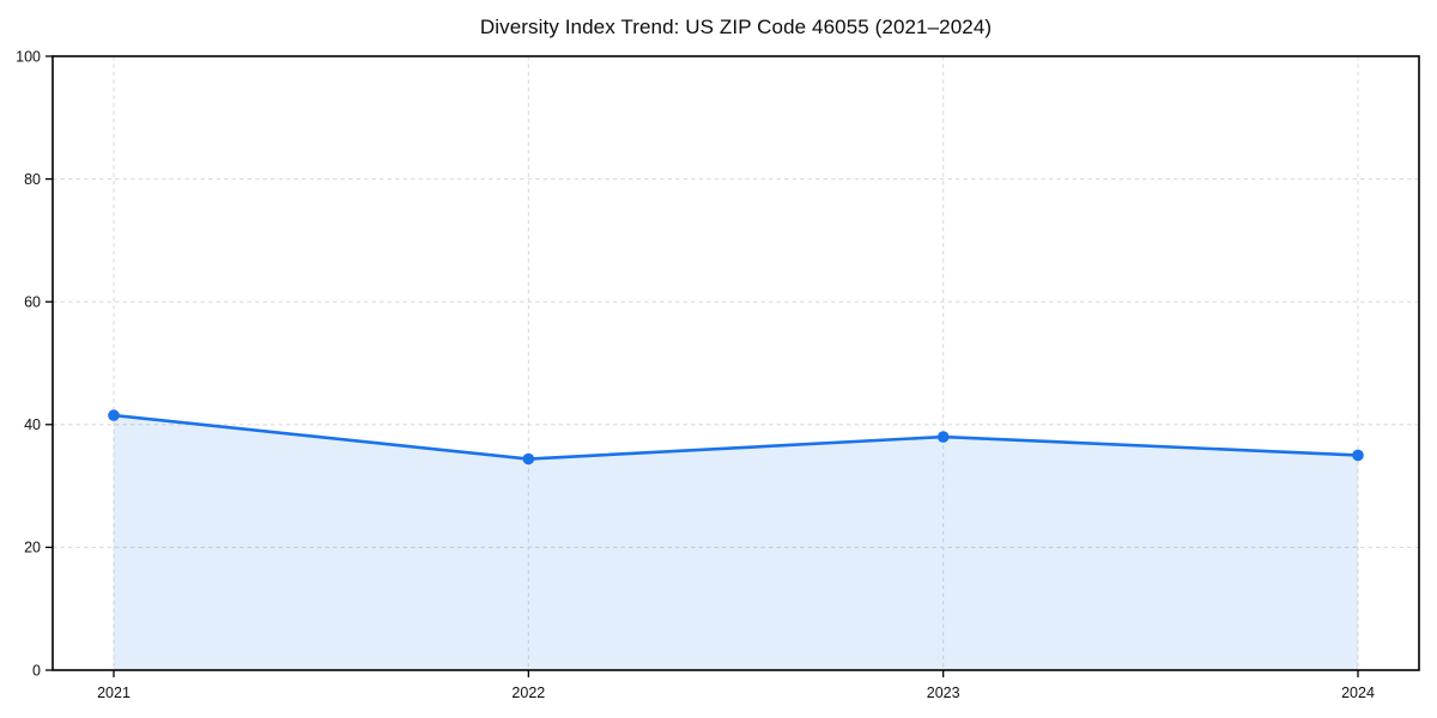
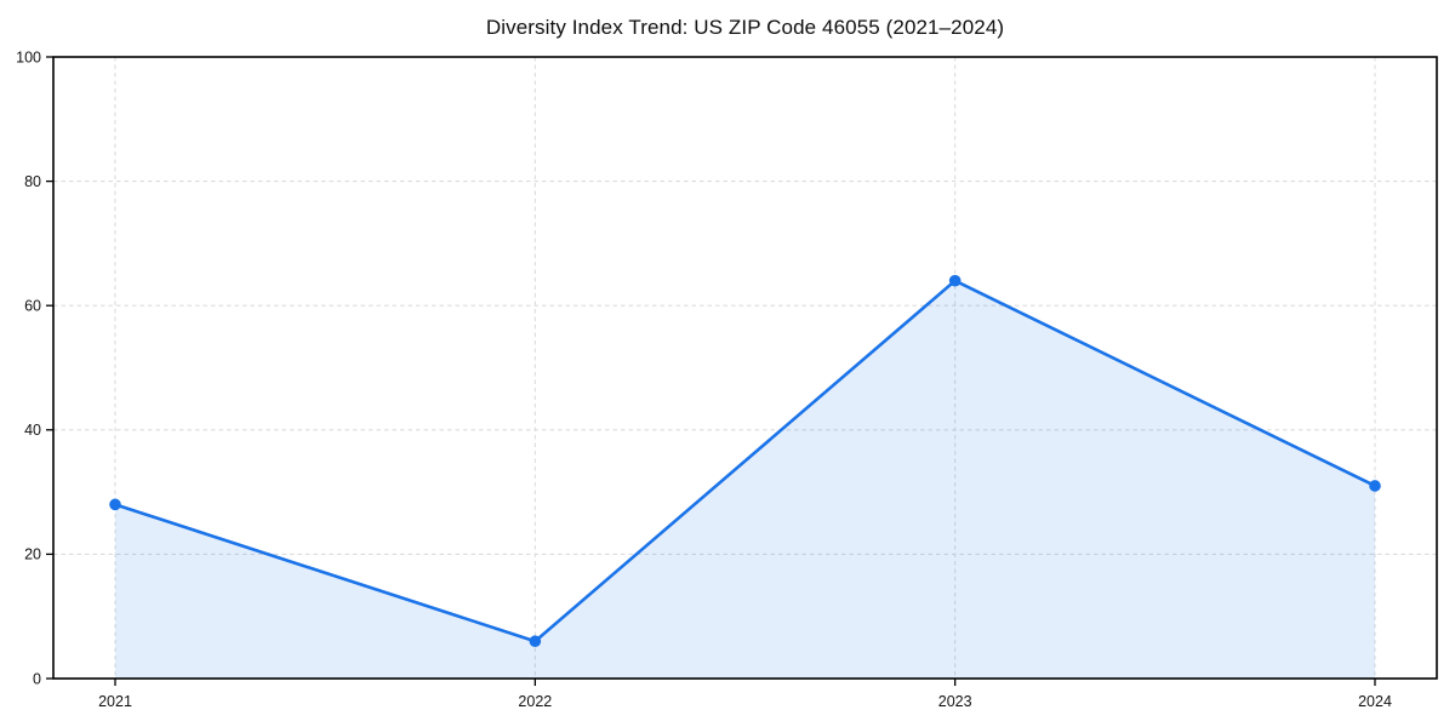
2021: 42 -> 28
2022: 34 -> 6
2023: 38 -> 64
2024: 35 -> 31
